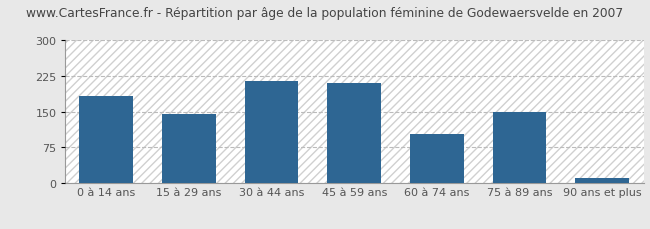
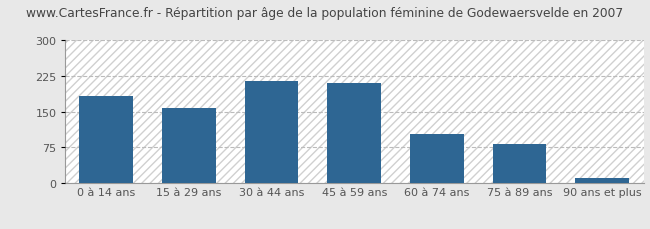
15 à 29 ans: 145 -> 158
75 à 89 ans: 150 -> 83
